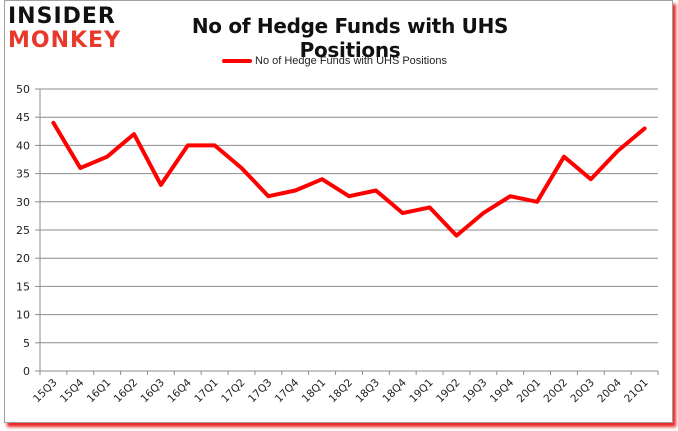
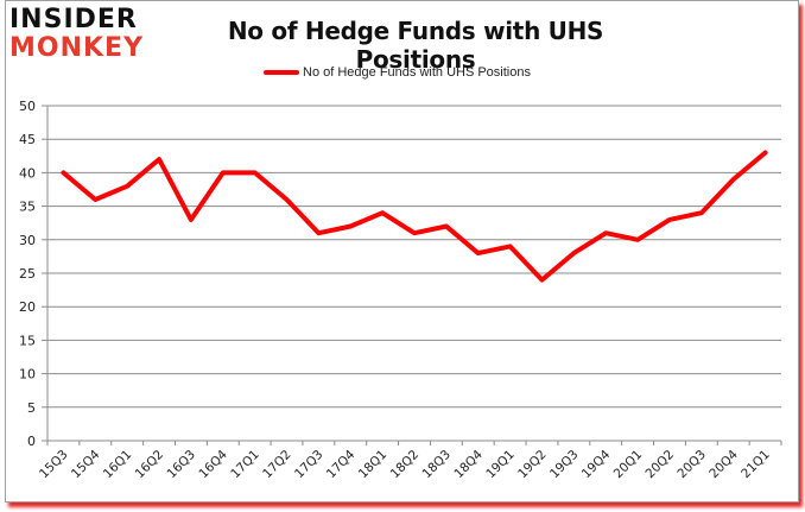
15Q3: 44 -> 40
20Q2: 38 -> 33
